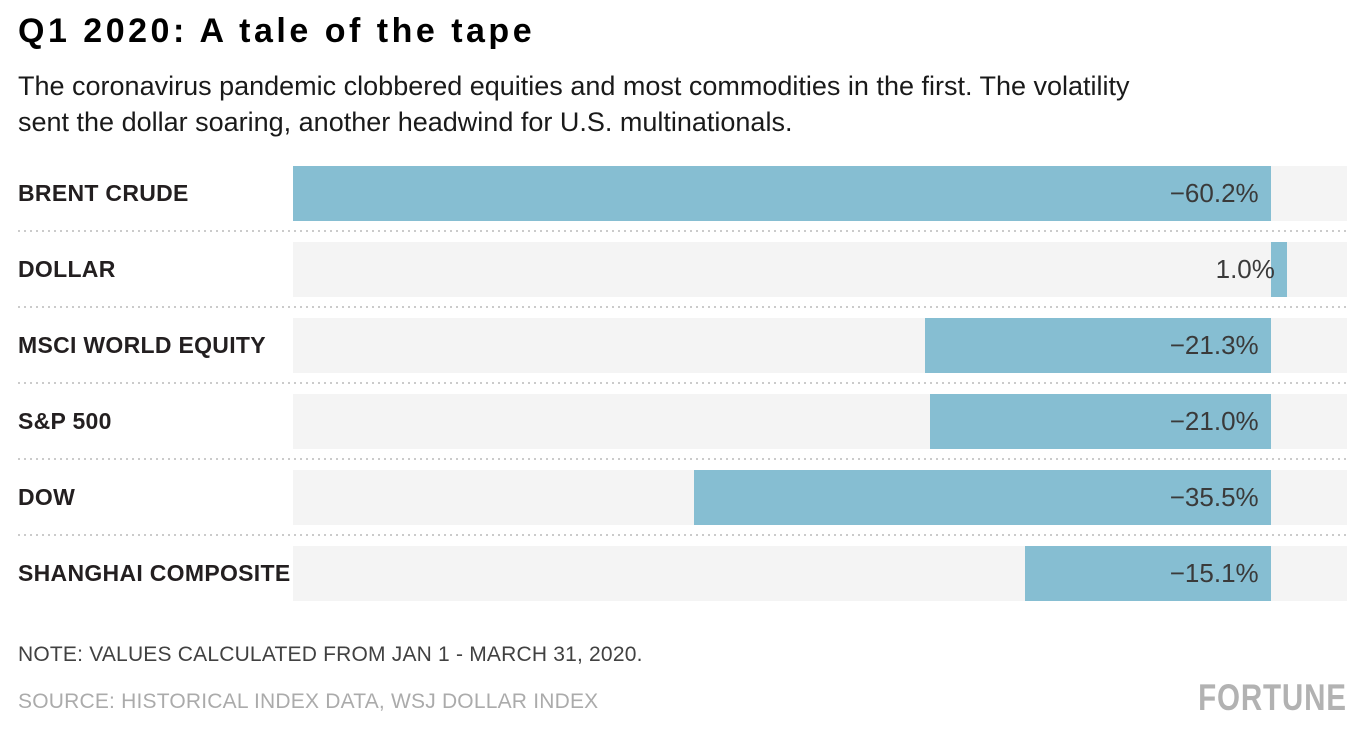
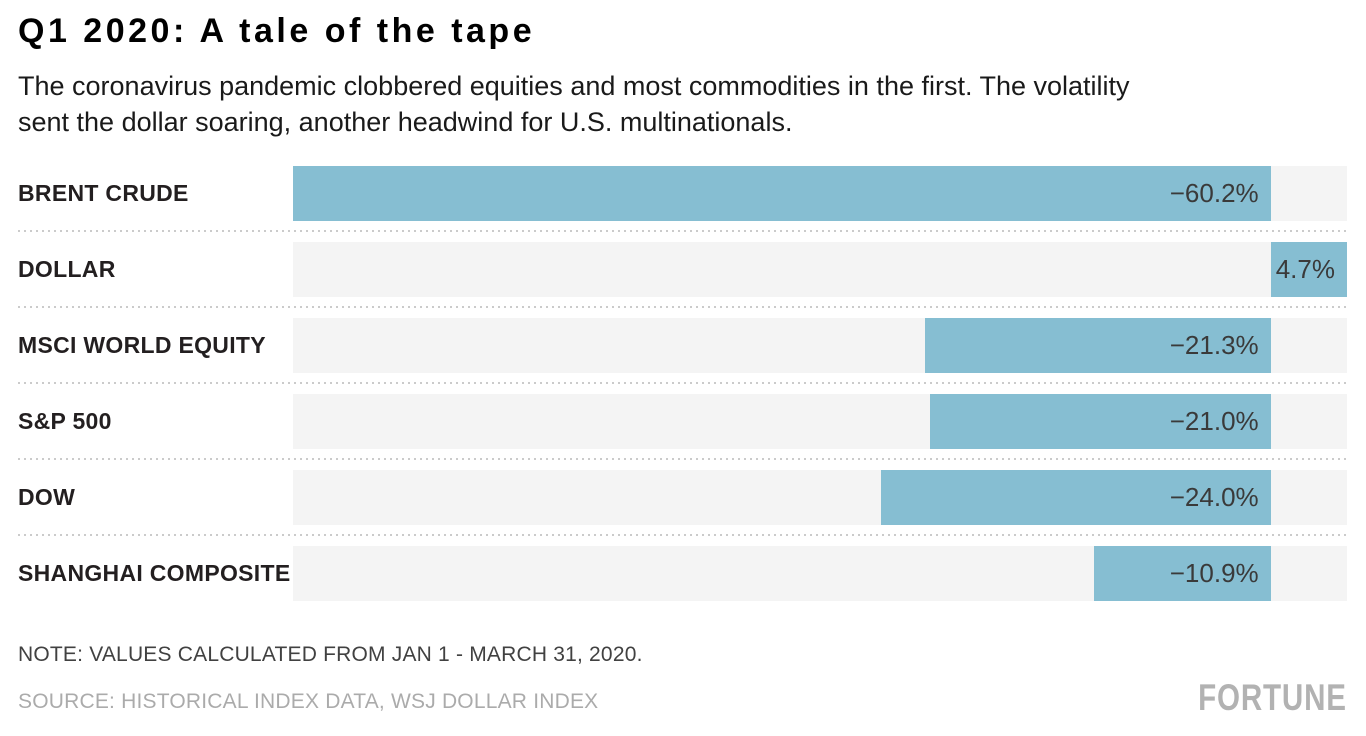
DOLLAR: 1.0% -> 4.7%
DOW: −35.5% -> −24.0%
SHANGHAI COMPOSITE: −15.1% -> −10.9%
